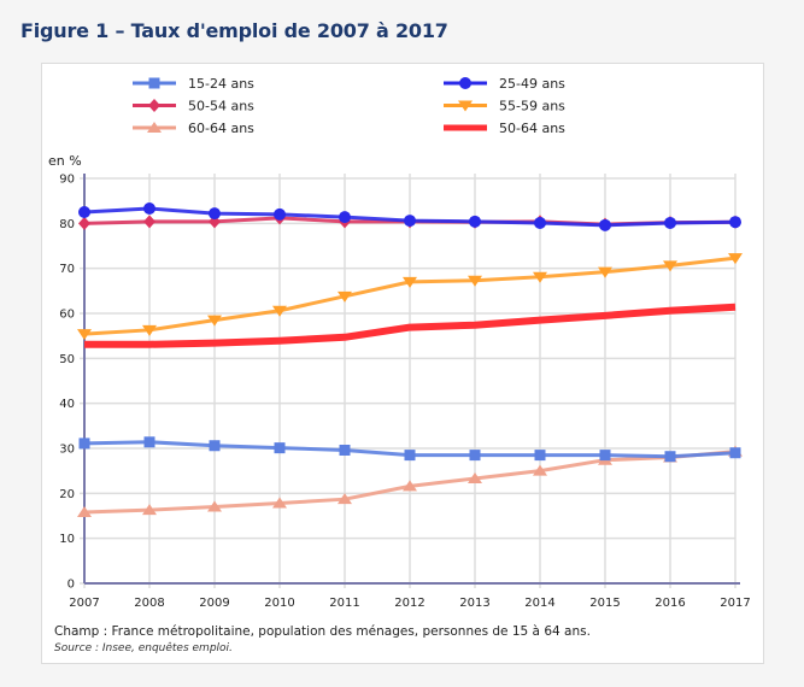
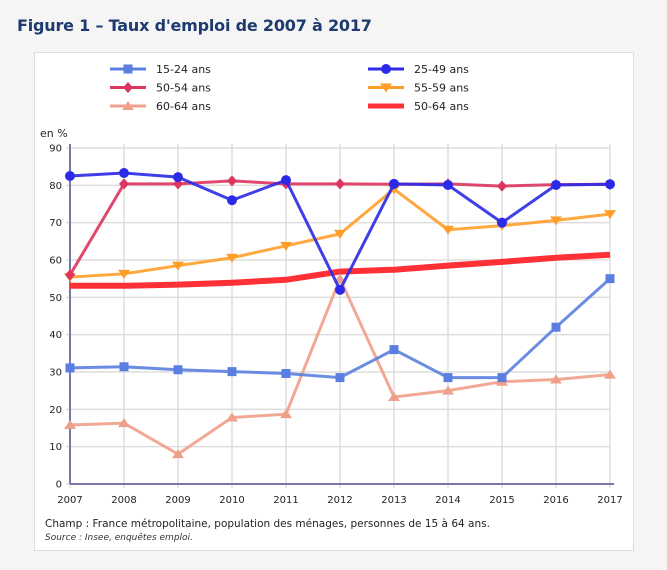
50-54 ans/2007: 80 -> 56
60-64 ans/2009: 17 -> 8
25-49 ans/2010: 82 -> 76
25-49 ans/2012: 81 -> 52
60-64 ans/2012: 22 -> 55
15-24 ans/2013: 28 -> 36
55-59 ans/2013: 67 -> 79
25-49 ans/2015: 80 -> 70
15-24 ans/2016: 28 -> 42
15-24 ans/2017: 29 -> 55
